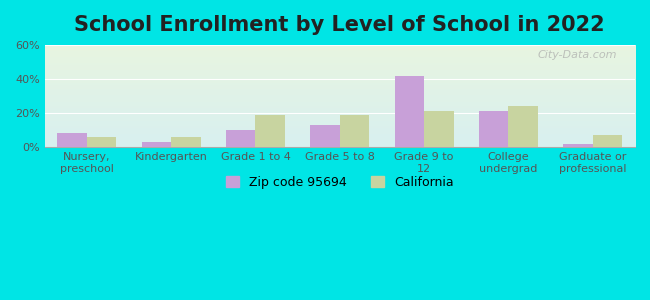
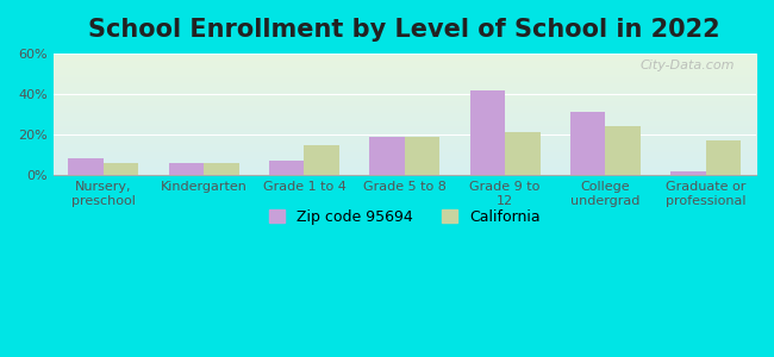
Zip code 95694/Kindergarten: 3% -> 6%
Zip code 95694/Grade 1 to 4: 10% -> 7%
California/Grade 1 to 4: 19% -> 15%
Zip code 95694/Grade 5 to 8: 13% -> 19%
Zip code 95694/College undergrad: 21% -> 31%
California/Graduate or professional: 7% -> 17%
